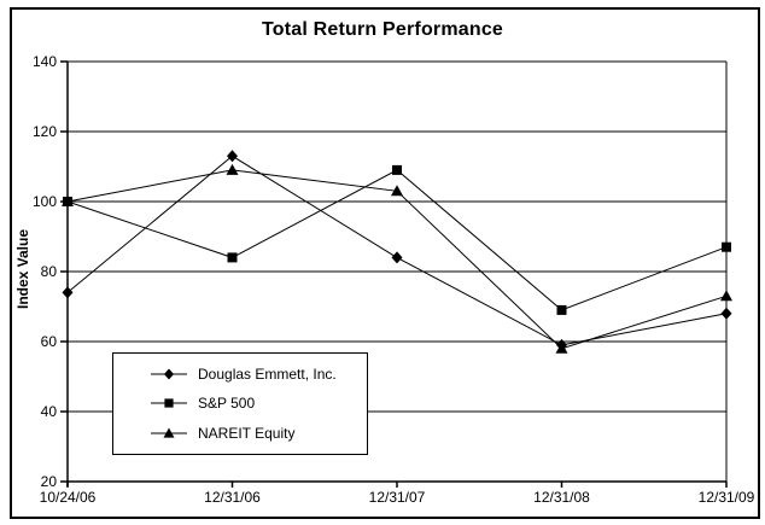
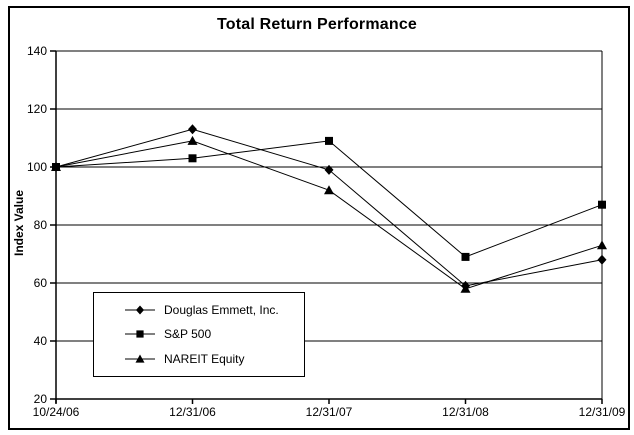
Douglas Emmett, Inc./10/24/06: 74 -> 100
S&P 500/12/31/06: 84 -> 103
Douglas Emmett, Inc./12/31/07: 84 -> 99
NAREIT Equity/12/31/07: 103 -> 92
